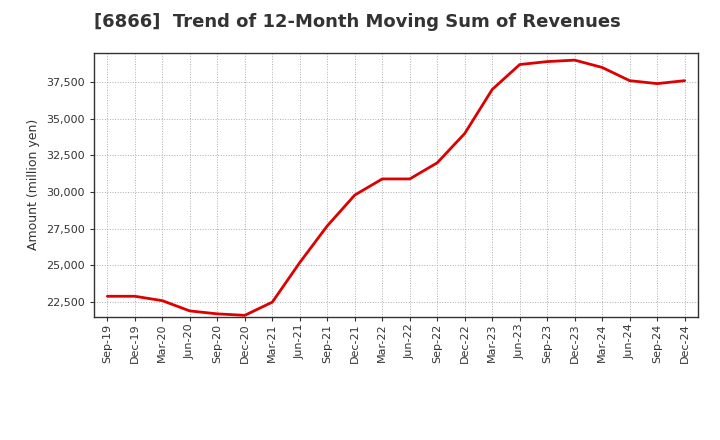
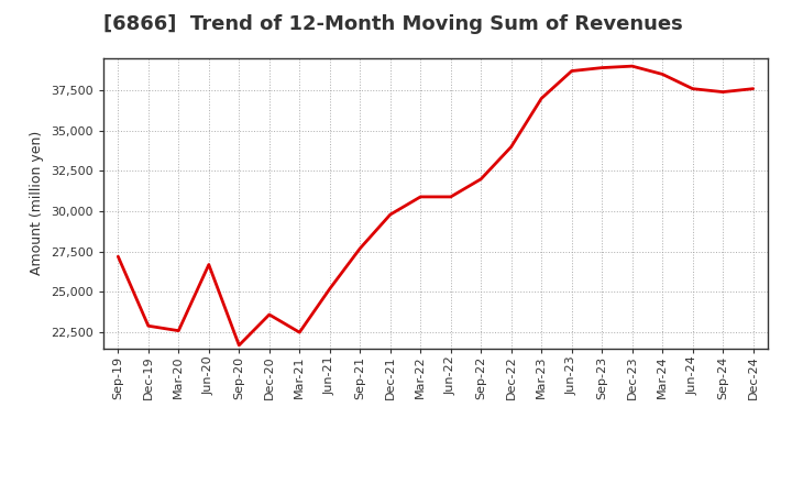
Sep-19: 22,900 -> 27,200
Jun-20: 21,900 -> 26,700
Dec-20: 21,600 -> 23,600
